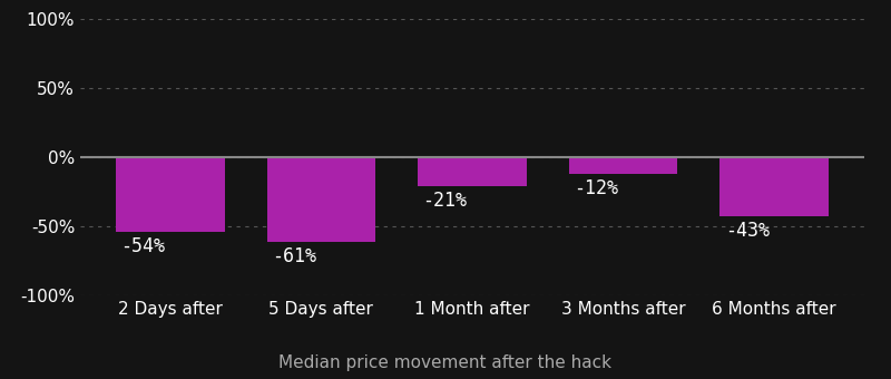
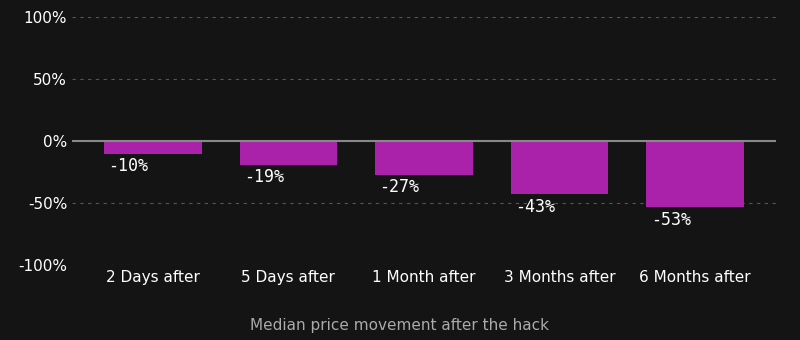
2 Days after: -54% -> -10%
5 Days after: -61% -> -19%
1 Month after: -21% -> -27%
3 Months after: -12% -> -43%
6 Months after: -43% -> -53%
